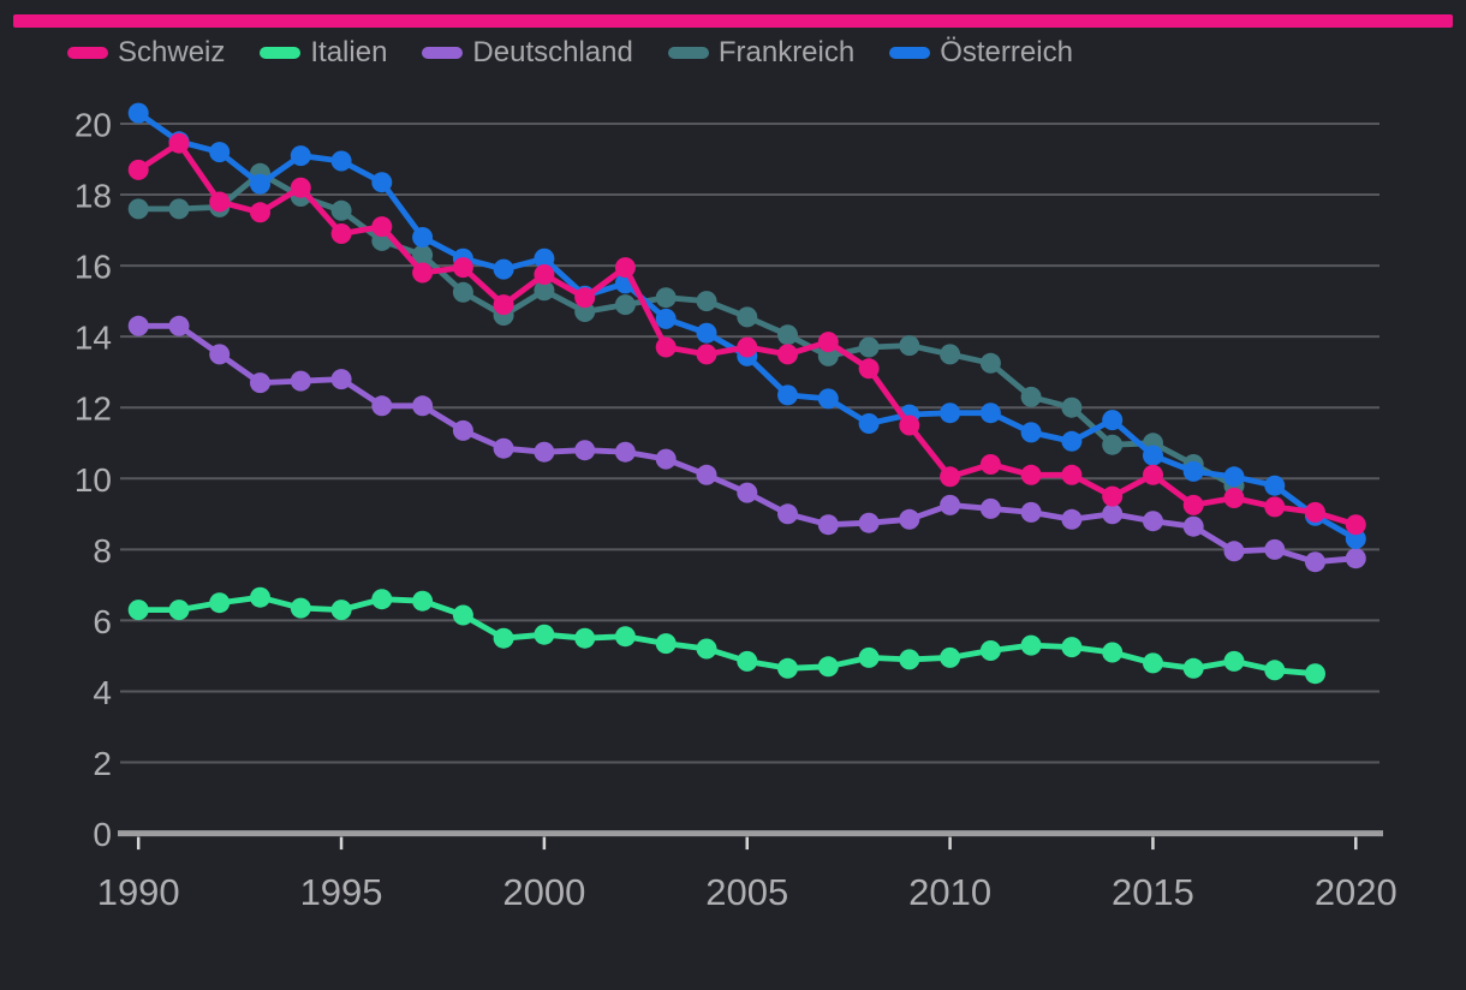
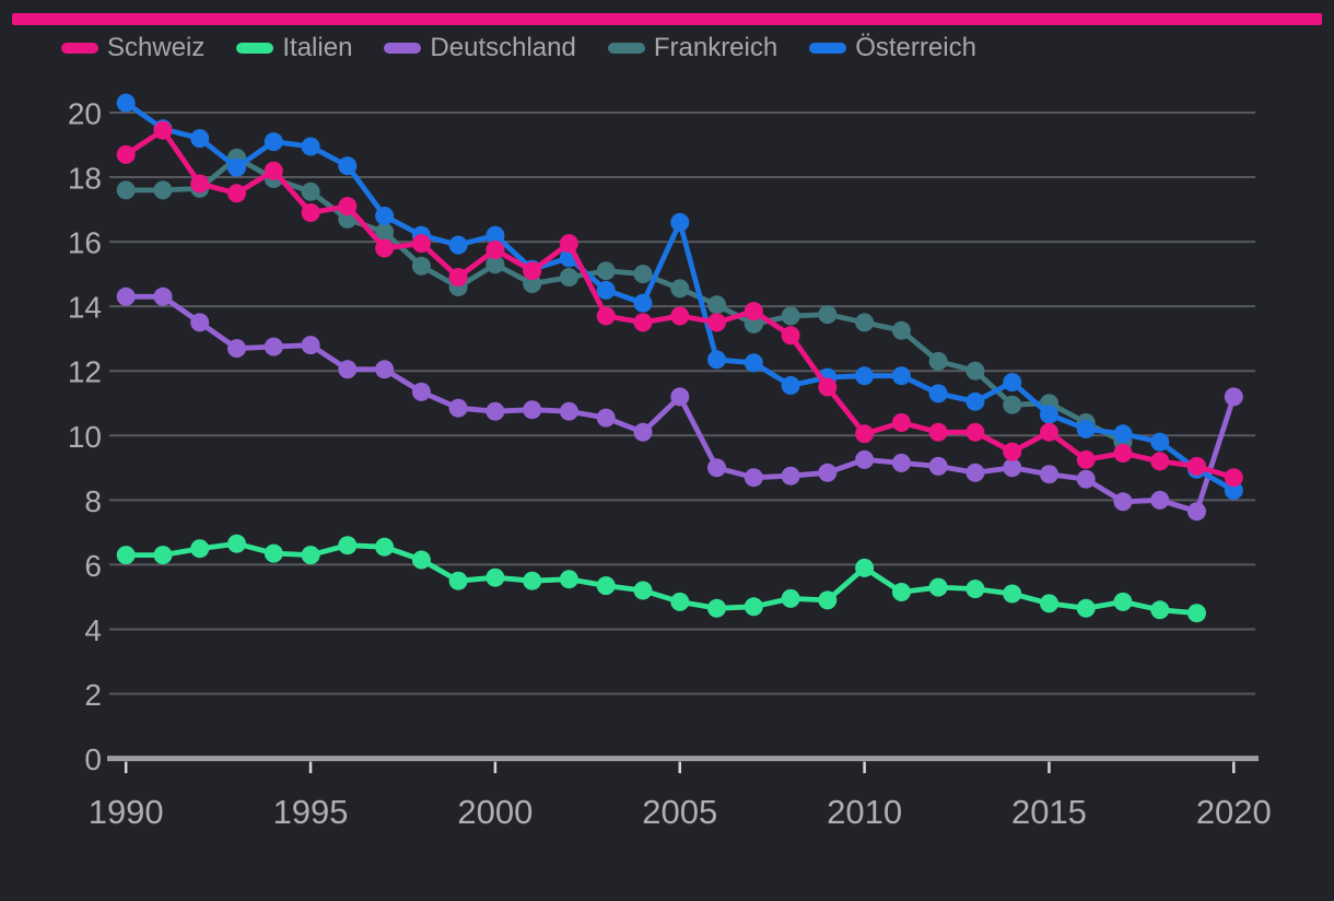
Deutschland/2005: 9.6 -> 11.2
Österreich/2005: 13.4 -> 16.6
Italien/2010: 5.0 -> 5.9
Deutschland/2020: 7.8 -> 11.2
